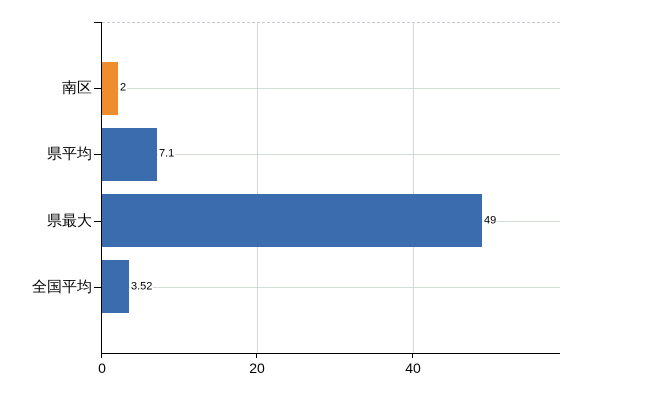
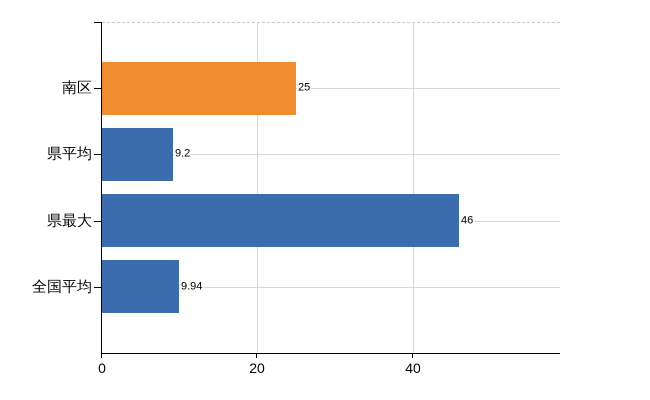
南区: 2 -> 25
県平均: 7.1 -> 9.2
県最大: 49 -> 46
全国平均: 3.52 -> 9.94
